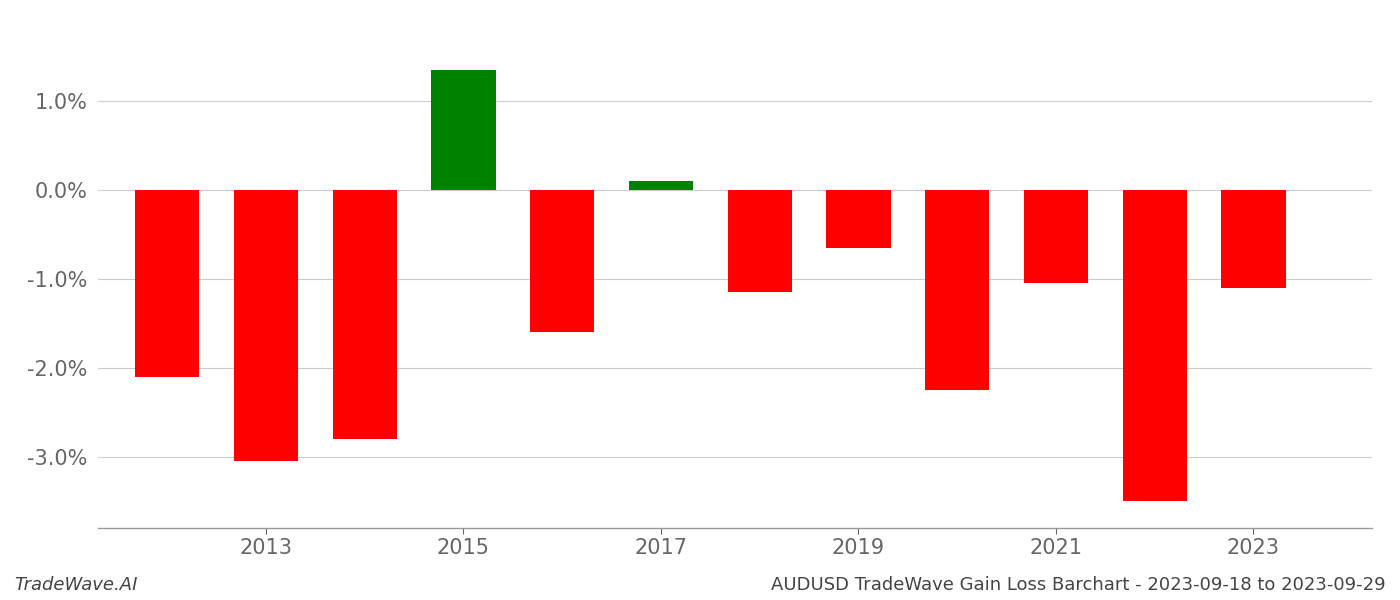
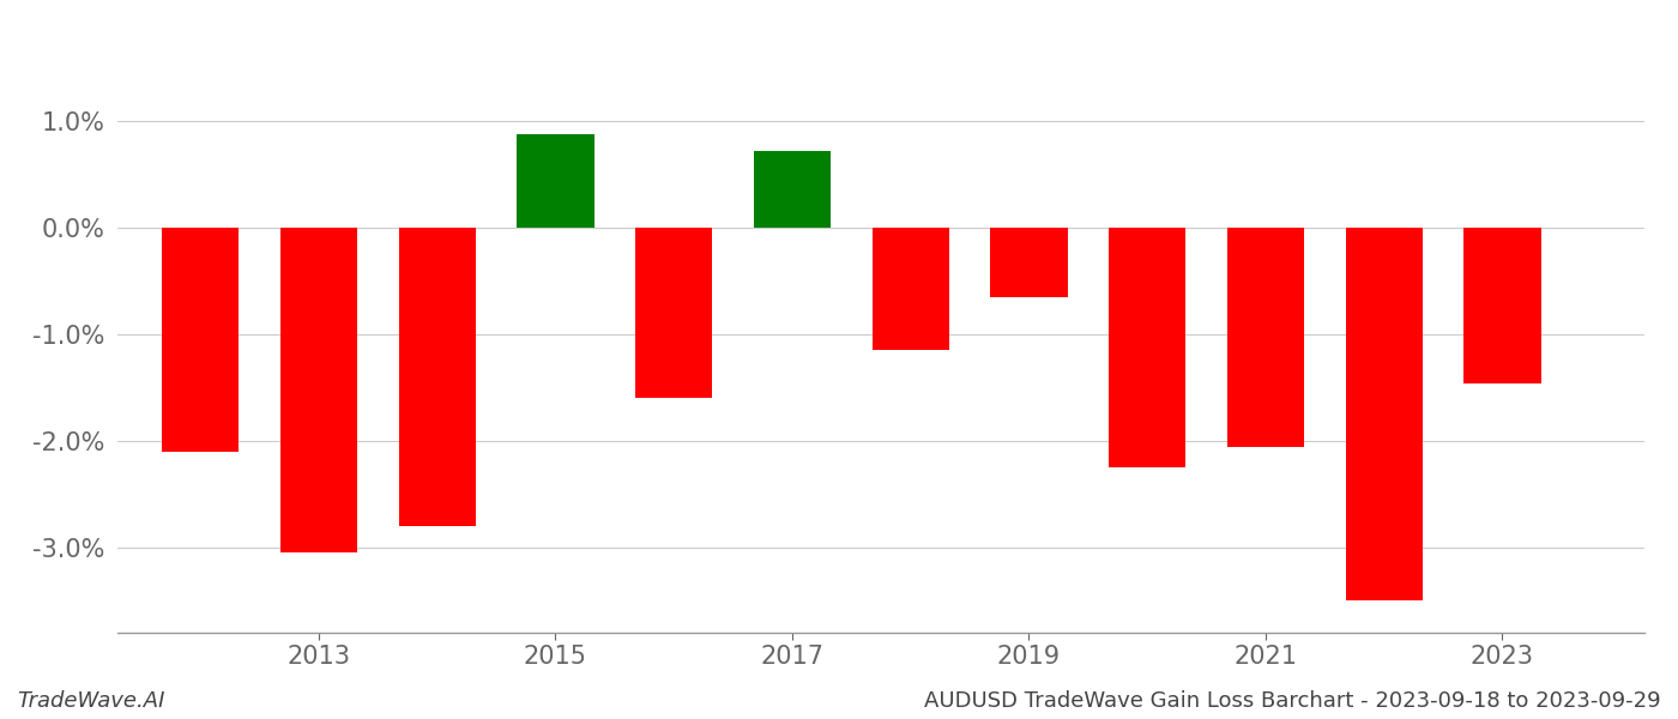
2015: 1.35% -> 0.88%
2017: 0.10% -> 0.72%
2021: -1.05% -> -2.06%
2023: -1.10% -> -1.46%
